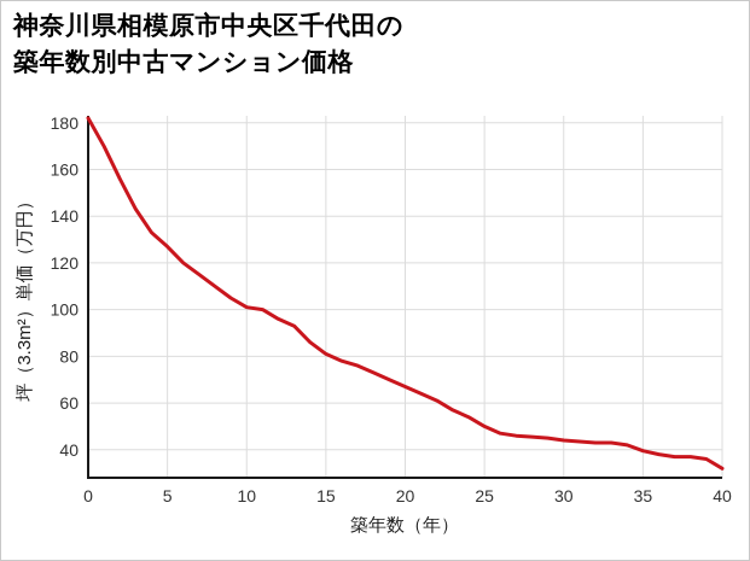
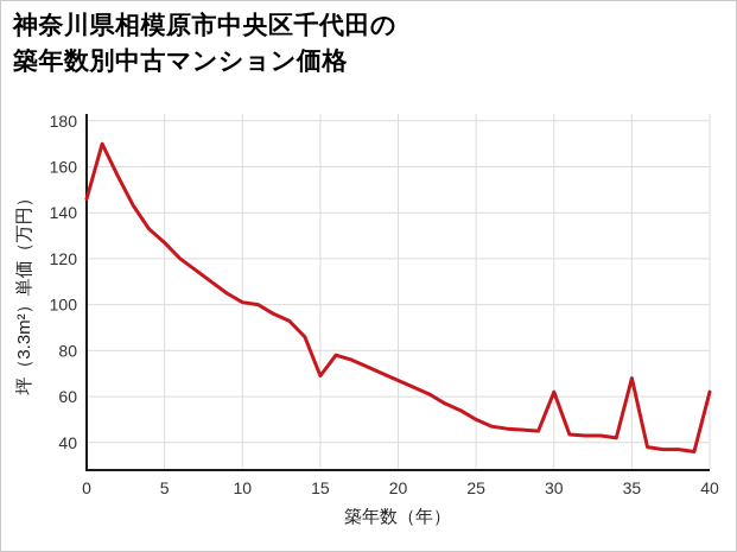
0: 182 -> 146
15: 81 -> 69
30: 44 -> 62
35: 40 -> 68
40: 32 -> 62
